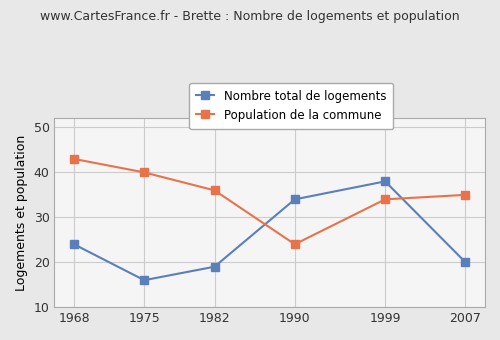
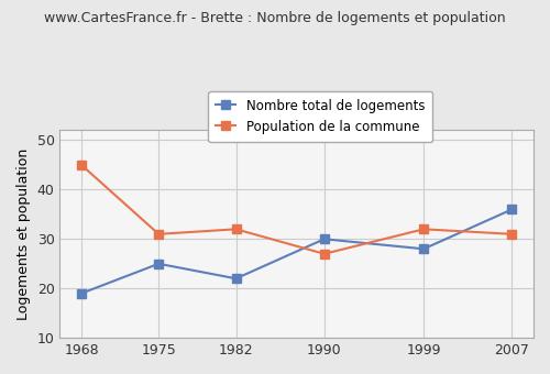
Nombre total de logements/1968: 24 -> 19
Population de la commune/1968: 43 -> 45
Nombre total de logements/1975: 16 -> 25
Population de la commune/1975: 40 -> 31
Nombre total de logements/1982: 19 -> 22
Population de la commune/1982: 36 -> 32
Nombre total de logements/1990: 34 -> 30
Population de la commune/1990: 24 -> 27
Nombre total de logements/1999: 38 -> 28
Population de la commune/1999: 34 -> 32
Nombre total de logements/2007: 20 -> 36
Population de la commune/2007: 35 -> 31
